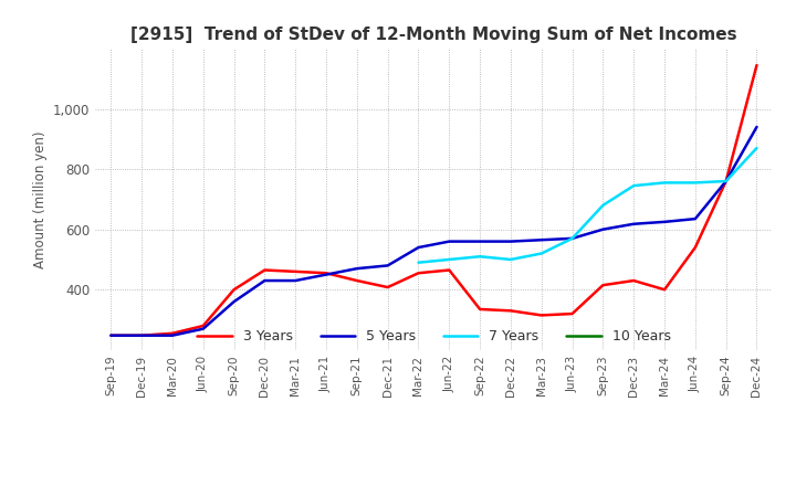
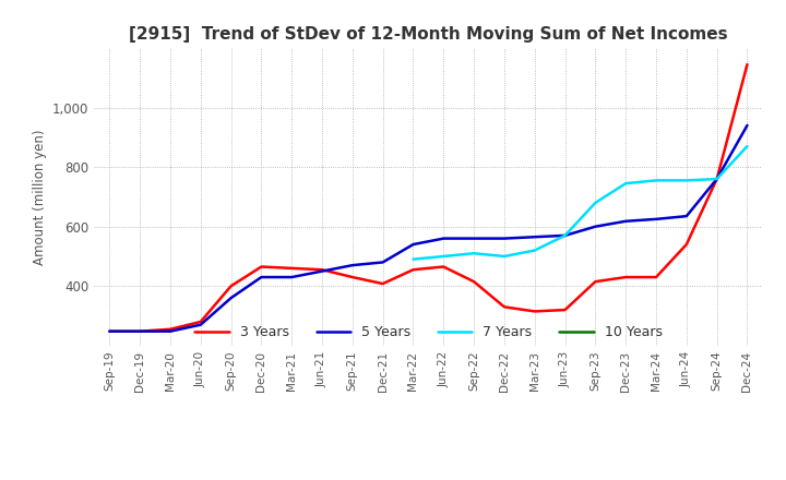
3 Years/Sep-22: 335 -> 415
3 Years/Mar-24: 400 -> 430
